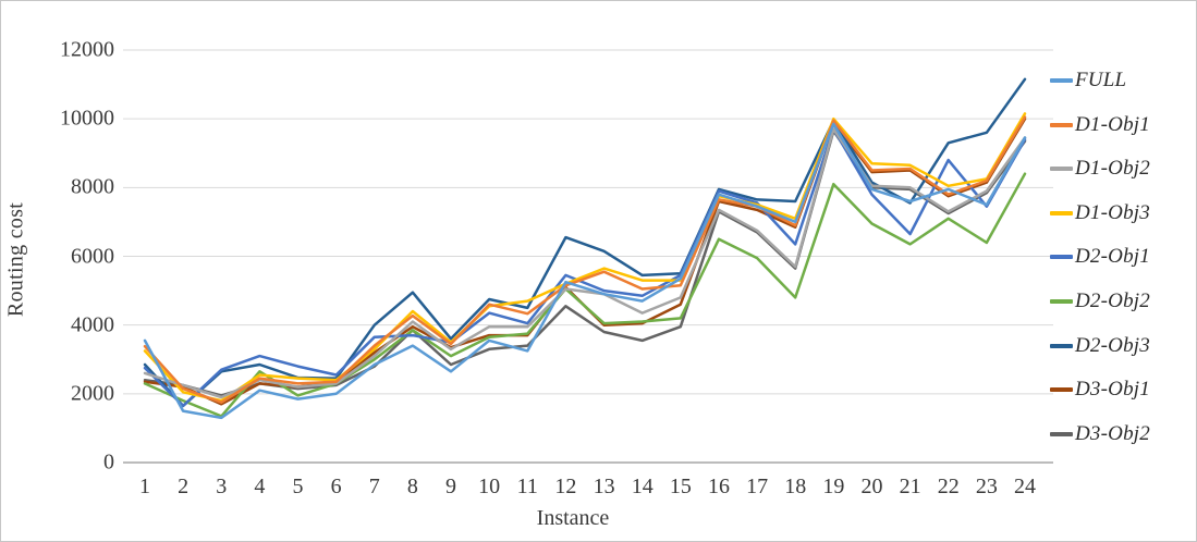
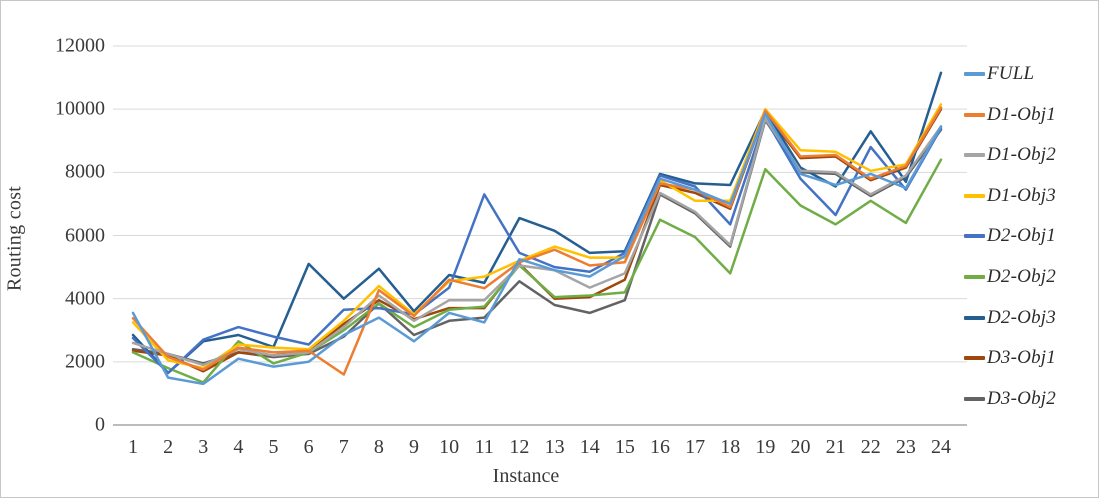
D2-Obj3/6: 2400 -> 5100
D1-Obj1/7: 3400 -> 1600
D2-Obj1/11: 4000 -> 7300
D1-Obj3/17: 7500 -> 7100
D2-Obj3/23: 9600 -> 7700
